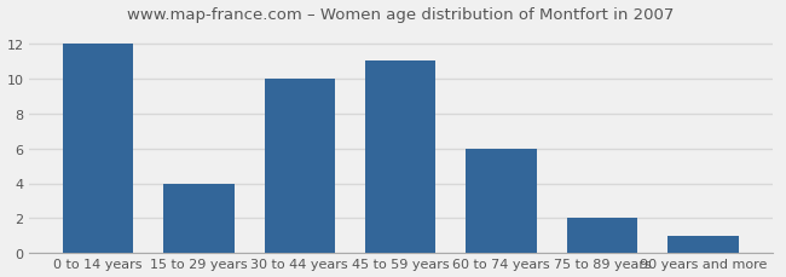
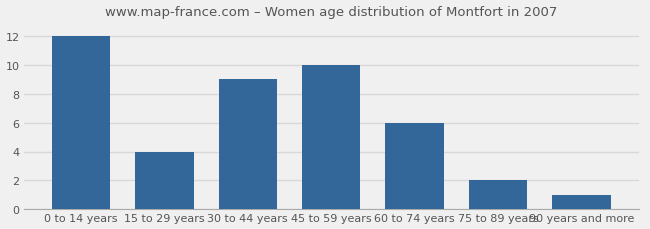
30 to 44 years: 10 -> 9
45 to 59 years: 11 -> 10
